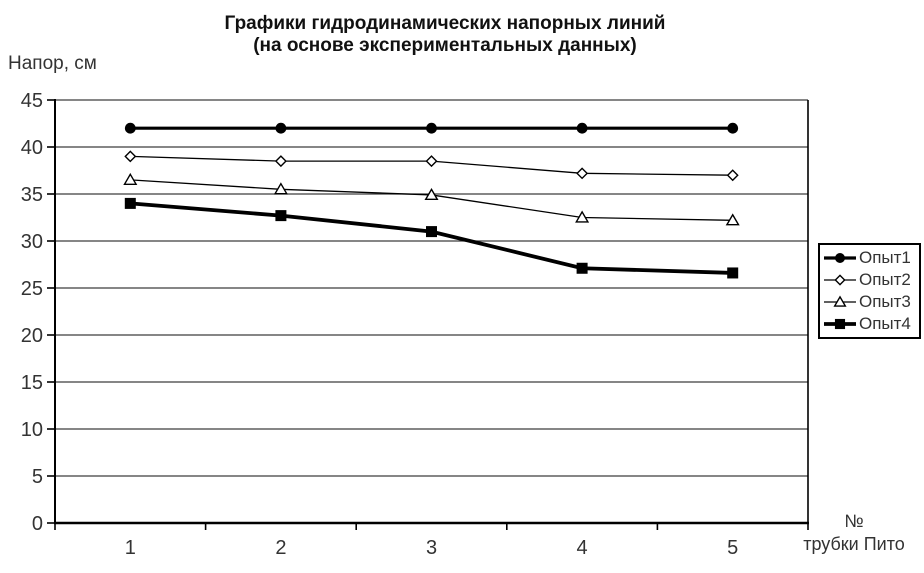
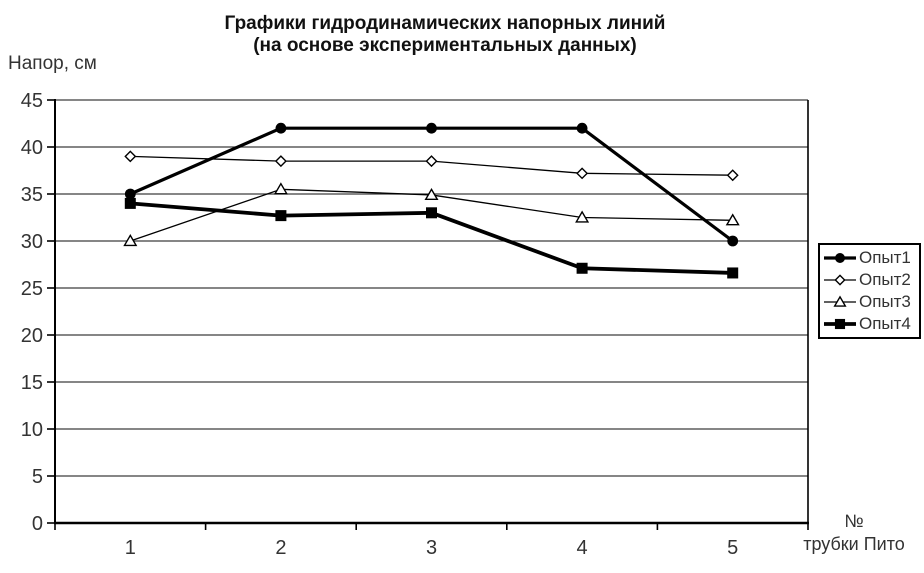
Опыт1/1: 42 -> 35
Опыт3/1: 36 -> 30
Опыт4/3: 31 -> 33
Опыт1/5: 42 -> 30
